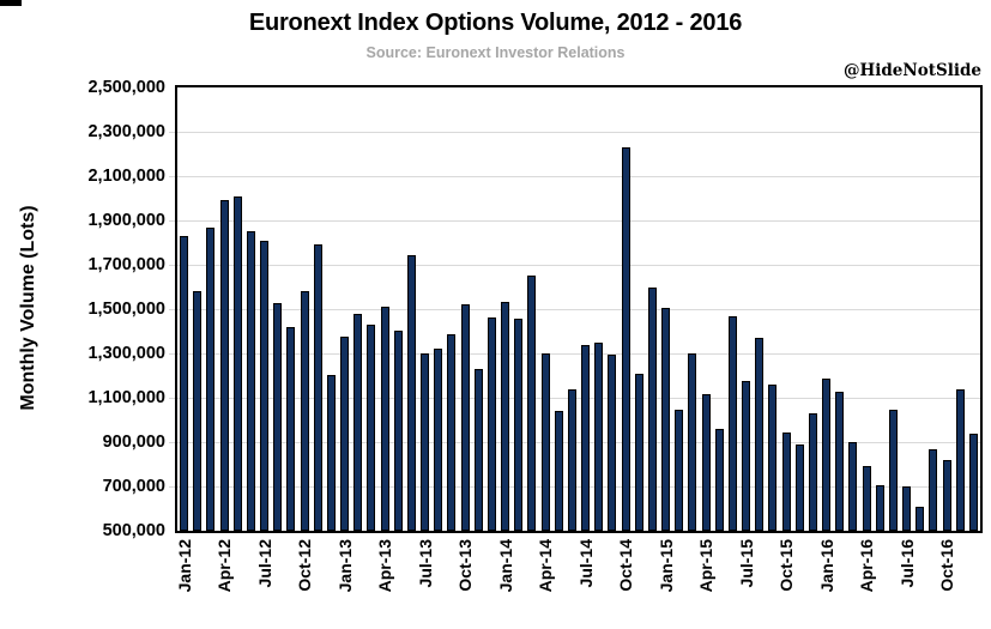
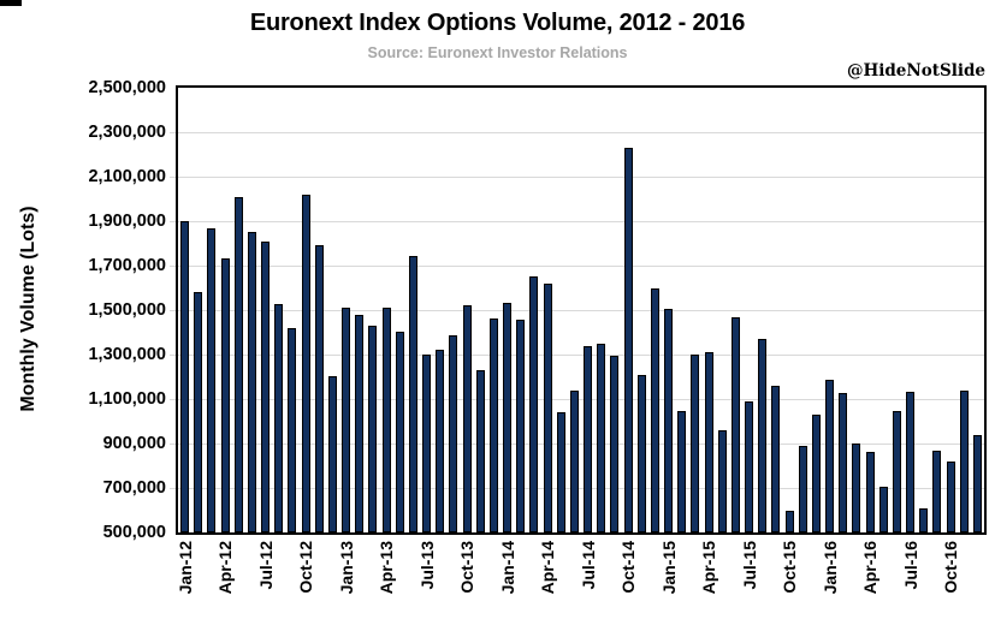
Jan-12: 1830000 -> 1900000
Apr-12: 1990000 -> 1730000
Oct-12: 1580000 -> 2020000
Jan-13: 1380000 -> 1510000
Apr-14: 1300000 -> 1620000
Apr-15: 1120000 -> 1310000
Jul-15: 1180000 -> 1090000
Oct-15: 940000 -> 600000
Apr-16: 790000 -> 860000
Jul-16: 700000 -> 1130000
